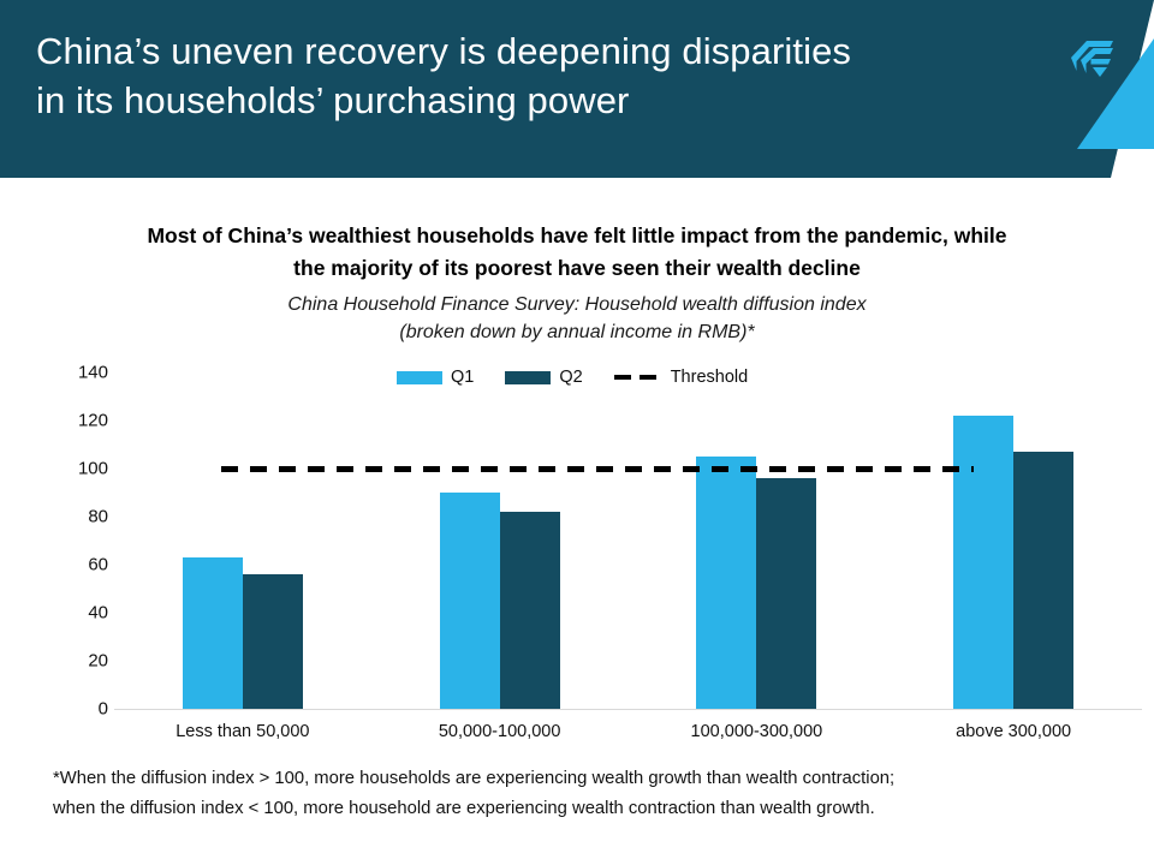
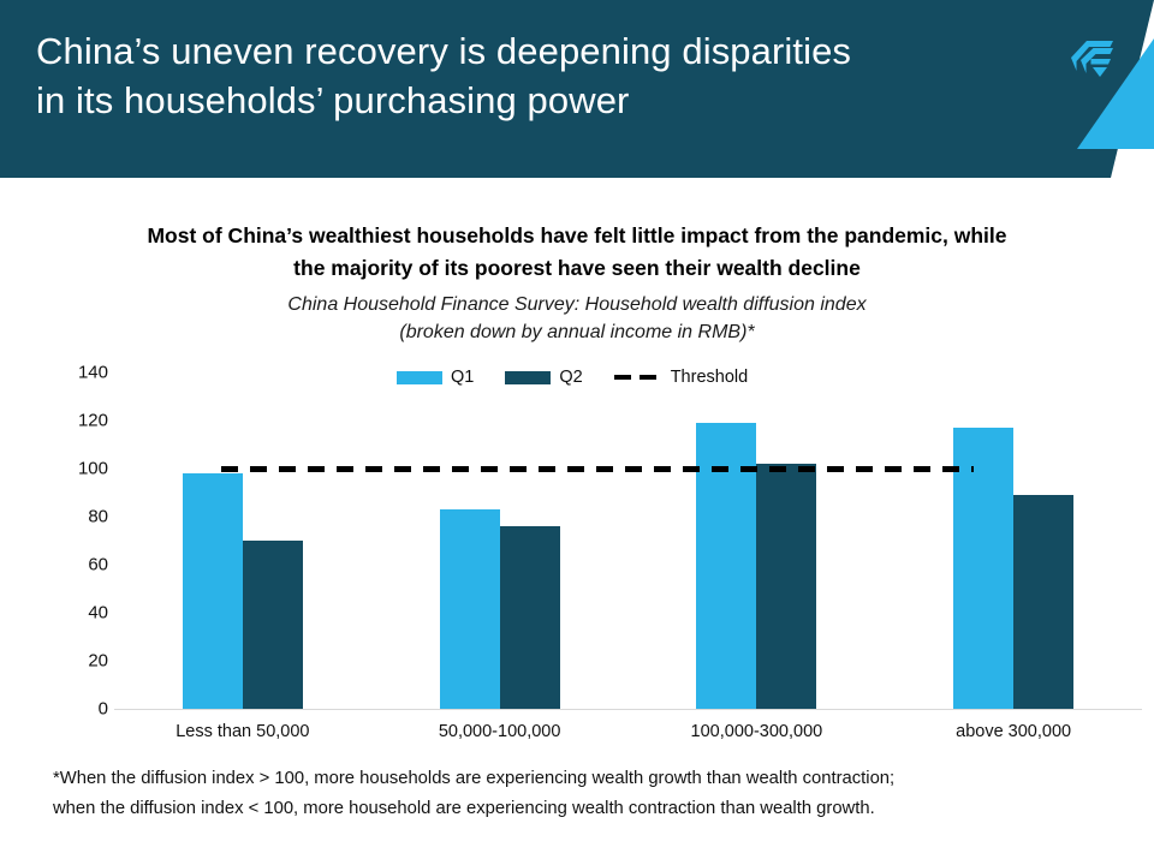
Q1/Less than 50,000: 63 -> 98
Q2/Less than 50,000: 56 -> 70
Q1/50,000-100,000: 90 -> 83
Q2/50,000-100,000: 82 -> 76
Q1/100,000-300,000: 105 -> 119
Q2/100,000-300,000: 96 -> 102
Q1/above 300,000: 122 -> 117
Q2/above 300,000: 107 -> 89
